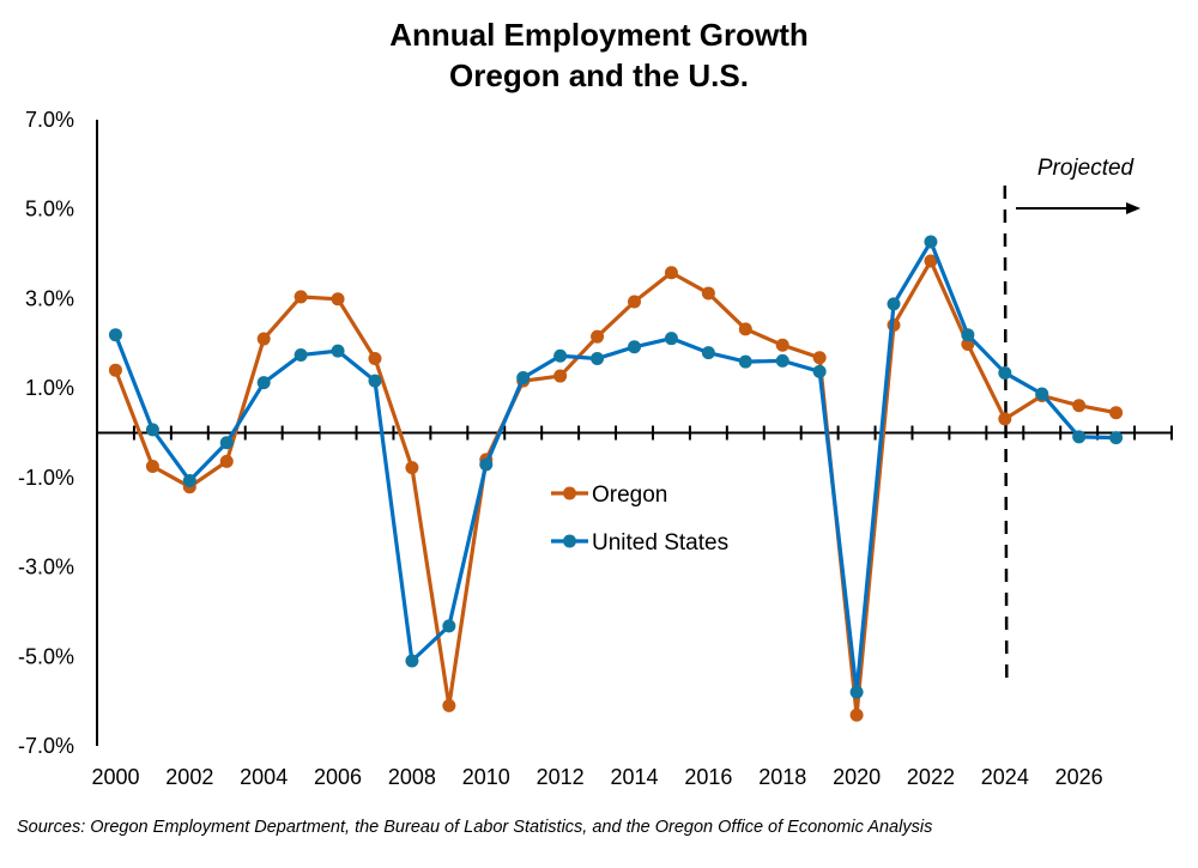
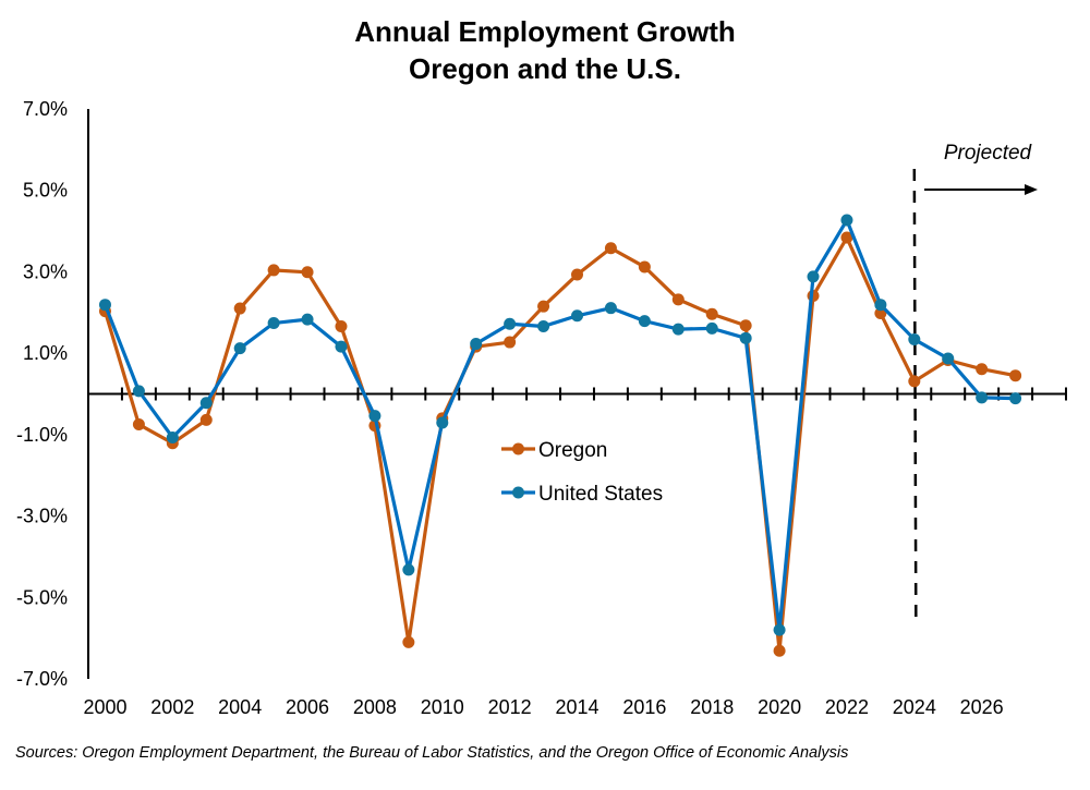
Oregon/2000: 1.4% -> 2.0%
United States/2008: -5.1% -> -0.5%
